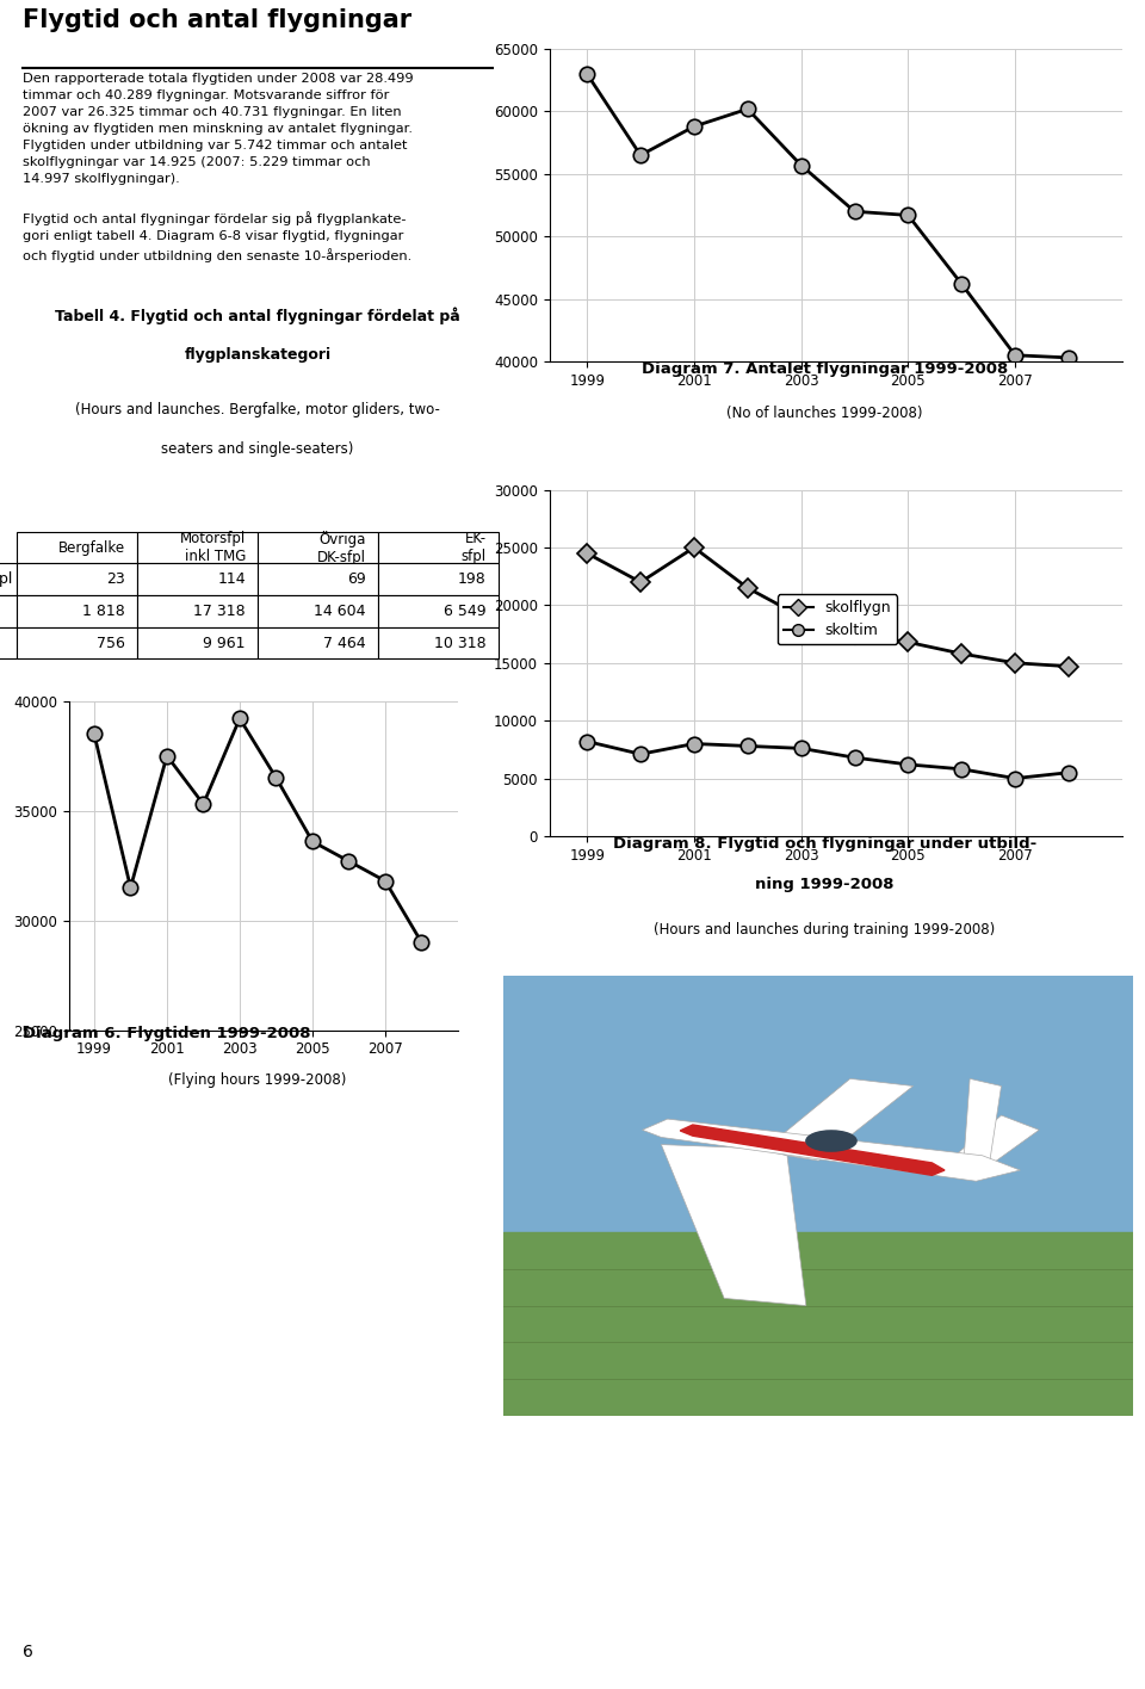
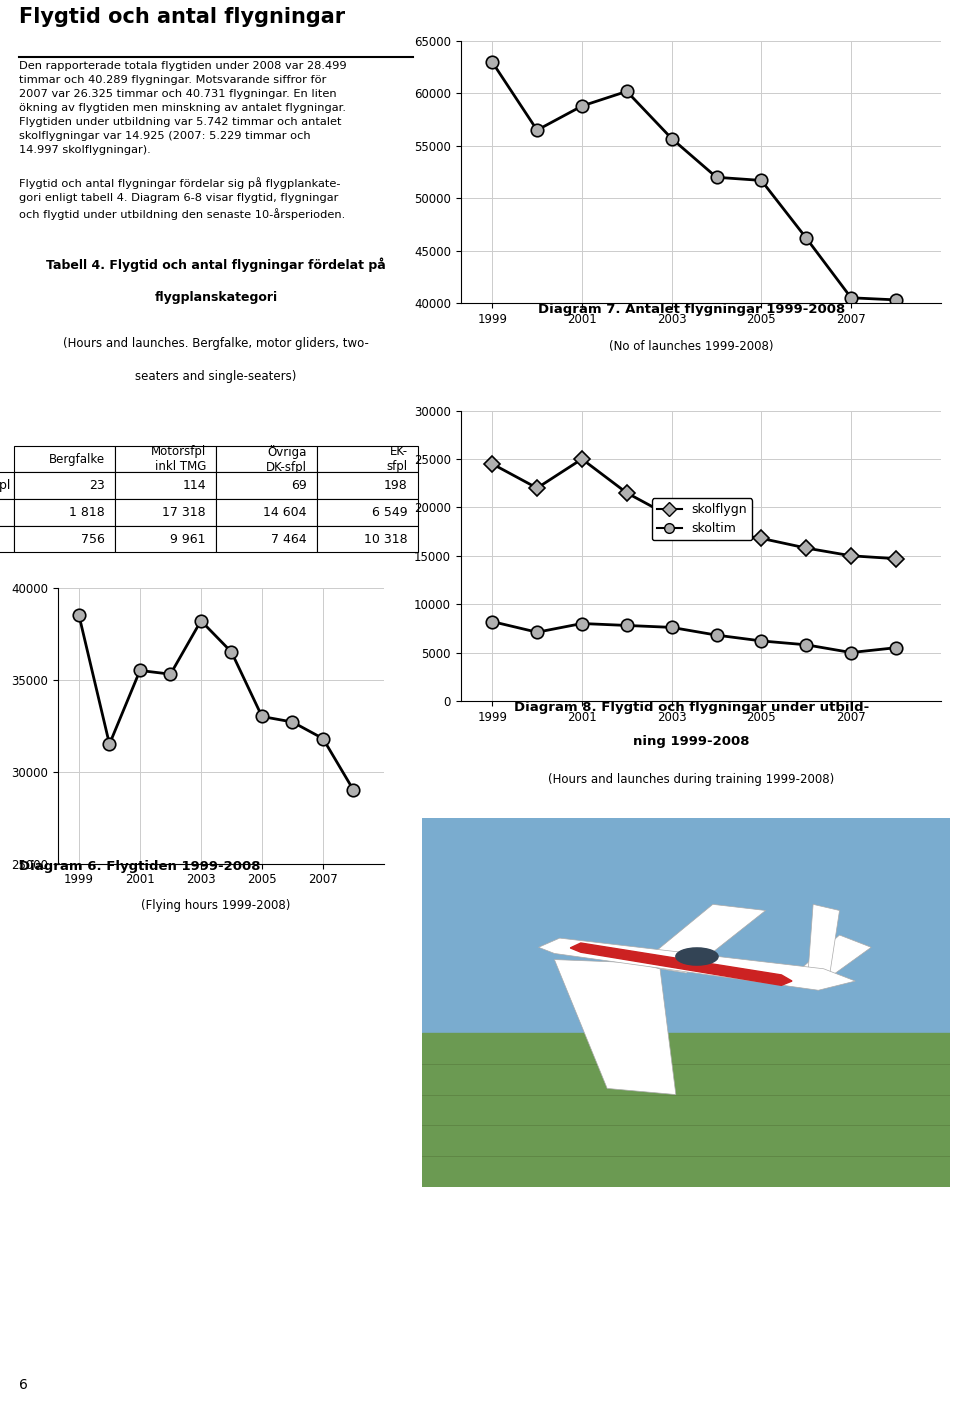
2001: 37500 -> 35500
2003: 39200 -> 38200
2005: 33600 -> 33000
